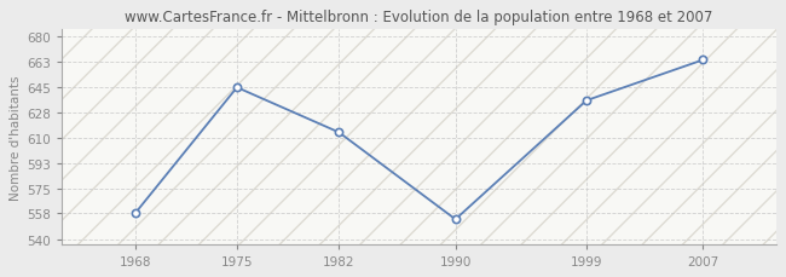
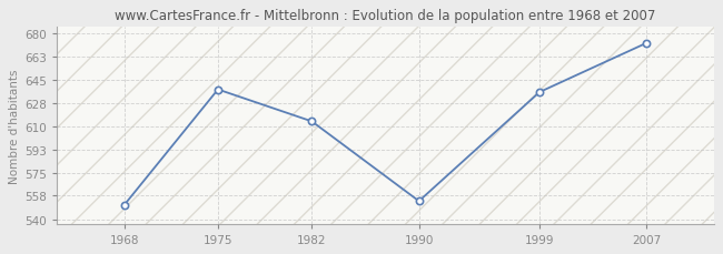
1968: 558 -> 551
1975: 645 -> 638
2007: 664 -> 673
